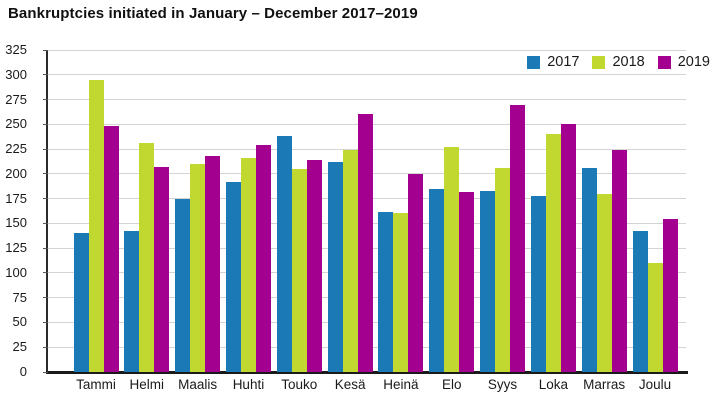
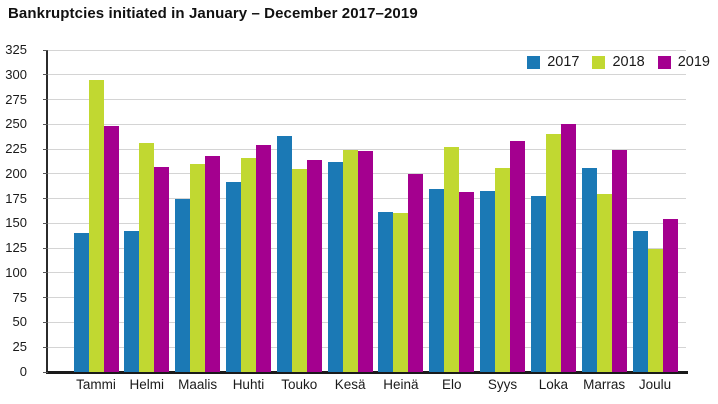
2019/Kesä: 260 -> 220
2019/Syys: 270 -> 230
2018/Joulu: 110 -> 120
